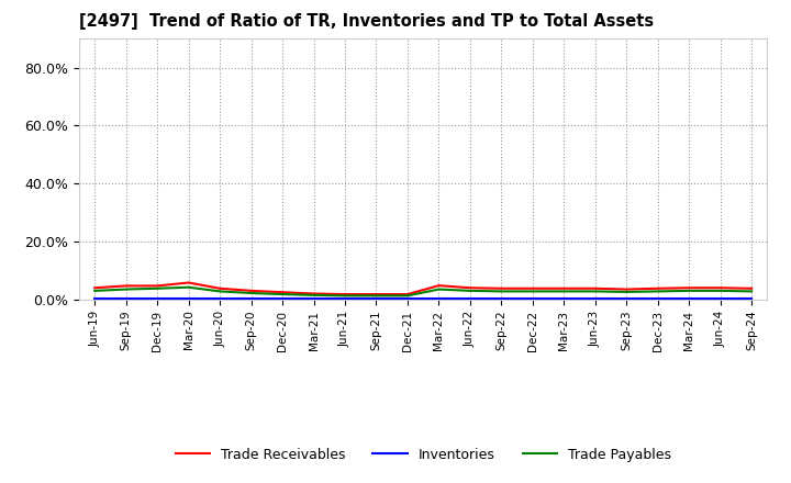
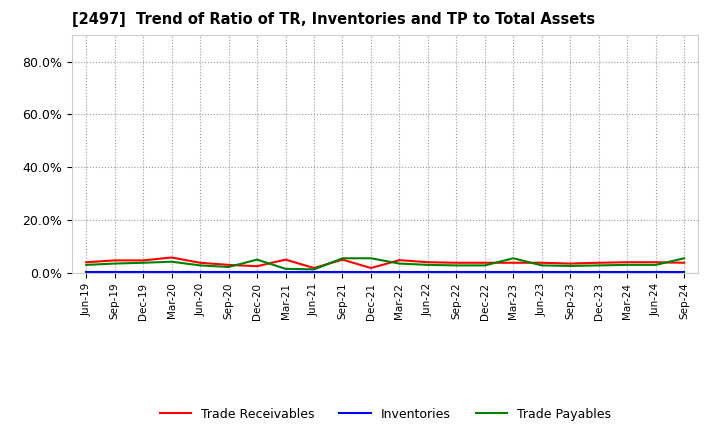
Trade Payables/Dec-20: 1.8% -> 5.0%
Trade Receivables/Mar-21: 2.0% -> 5.0%
Trade Receivables/Sep-21: 1.8% -> 5.0%
Trade Payables/Sep-21: 1.3% -> 5.5%
Trade Payables/Dec-21: 1.3% -> 5.5%
Trade Payables/Mar-23: 2.8% -> 5.5%
Trade Payables/Sep-24: 2.8% -> 5.5%
